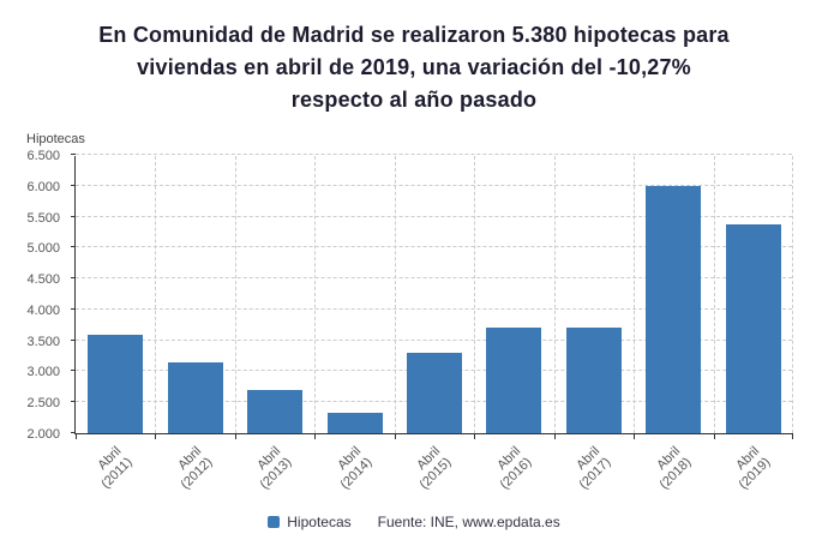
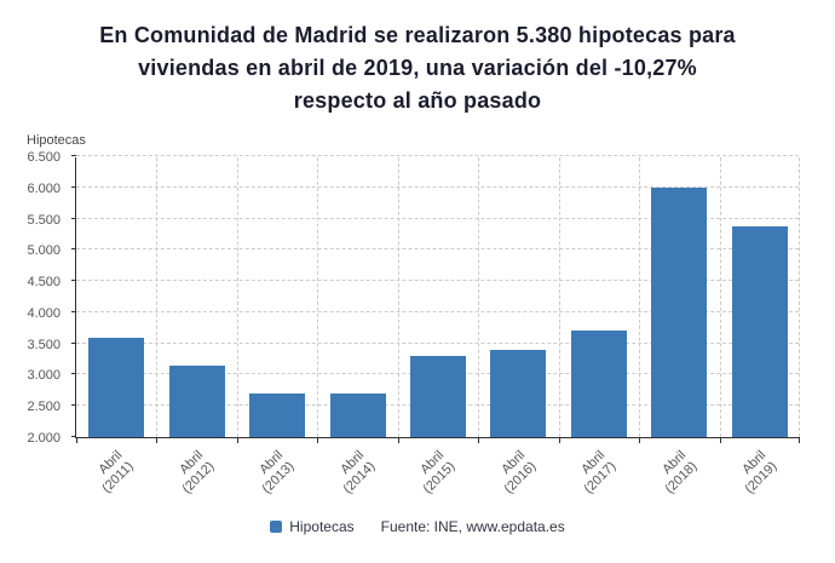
Abril (2014): 2300 -> 2700
Abril (2016): 3700 -> 3400
